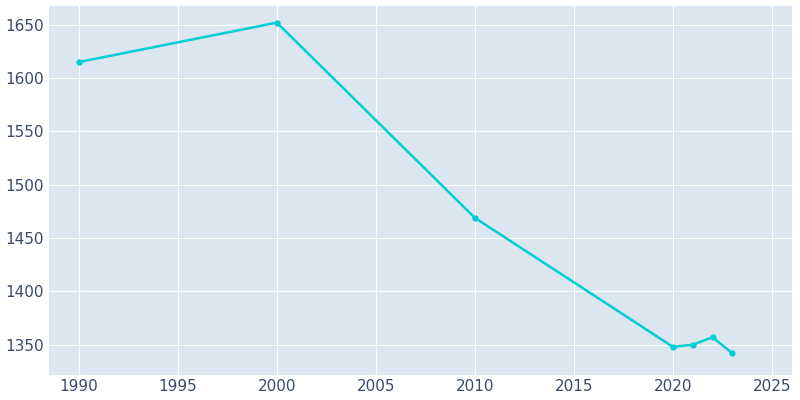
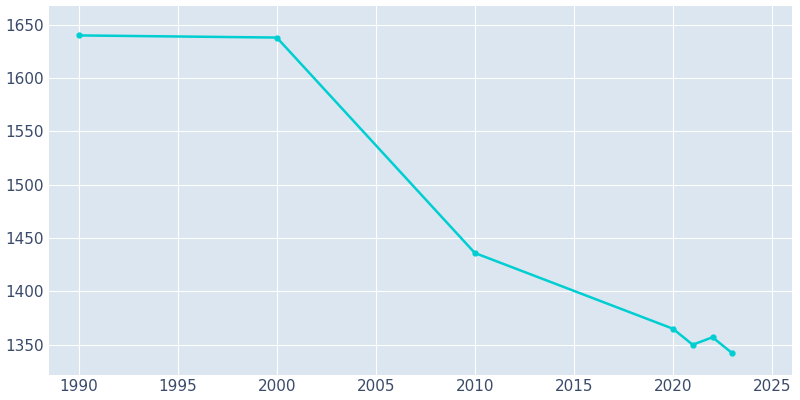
1990: 1615 -> 1640
2000: 1652 -> 1638
2010: 1469 -> 1436
2020: 1348 -> 1365
